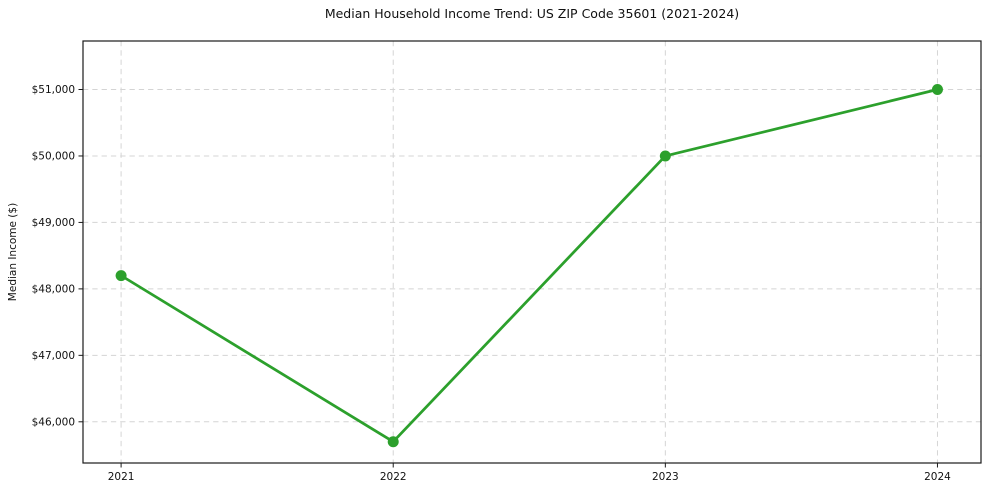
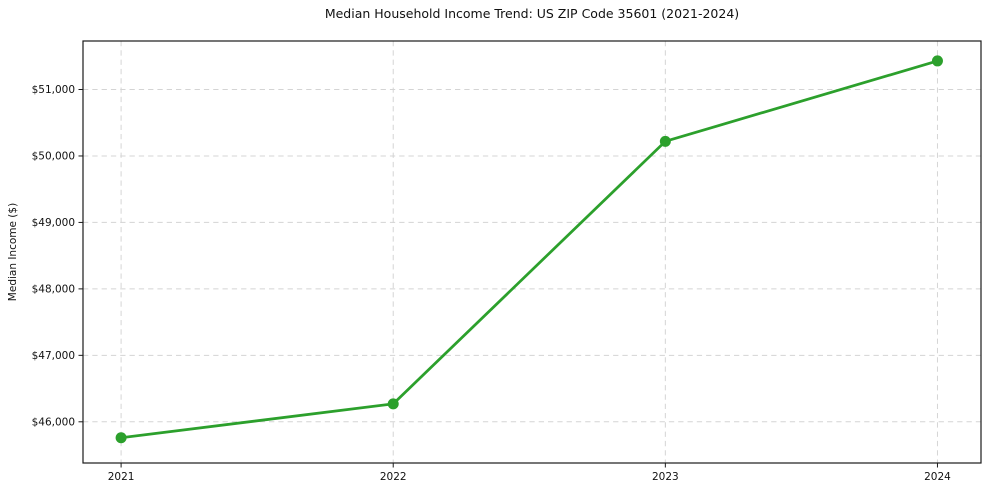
2021: $48200 -> $45800
2022: $45700 -> $46300
2023: $50000 -> $50200
2024: $51000 -> $51400
